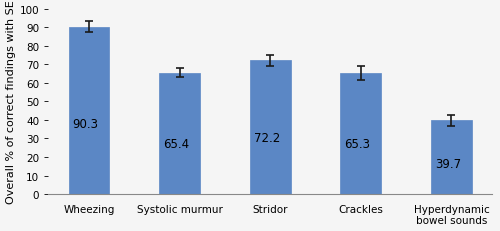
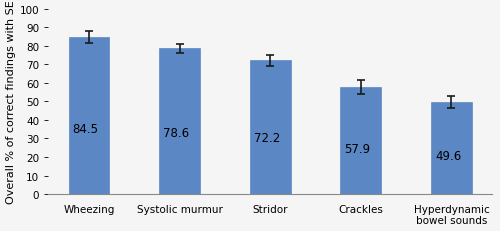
Wheezing: 90.3 -> 84.5
Systolic murmur: 65.4 -> 78.6
Crackles: 65.3 -> 57.9
Hyperdynamic bowel sounds: 39.7 -> 49.6
